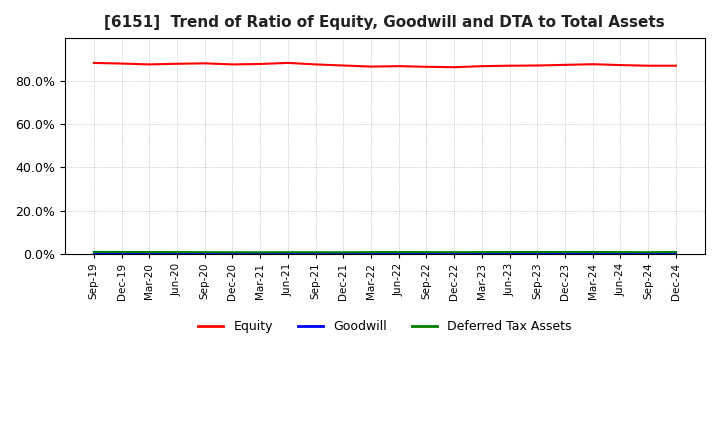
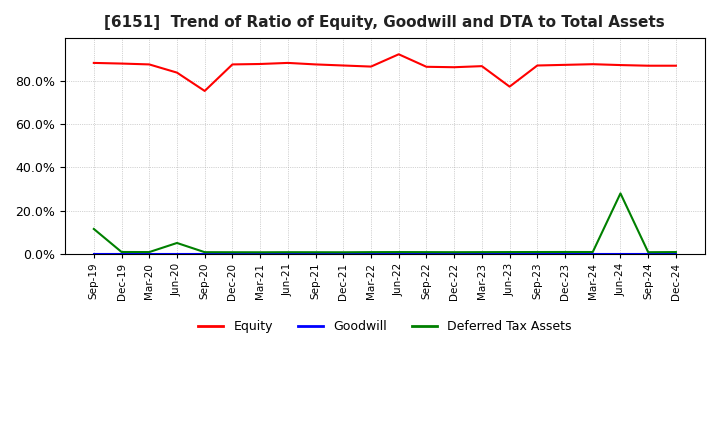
Deferred Tax Assets/Sep-19: 0.8% -> 11.5%
Equity/Jun-20: 88.1% -> 84.0%
Deferred Tax Assets/Jun-20: 0.8% -> 5.0%
Equity/Sep-20: 88.3% -> 75.5%
Equity/Jun-22: 87.0% -> 92.5%
Equity/Jun-23: 87.2% -> 77.5%
Deferred Tax Assets/Jun-24: 0.8% -> 28.0%
